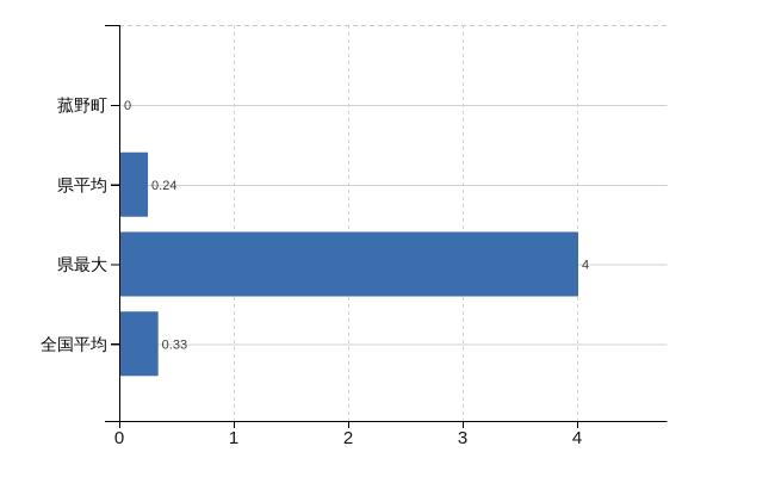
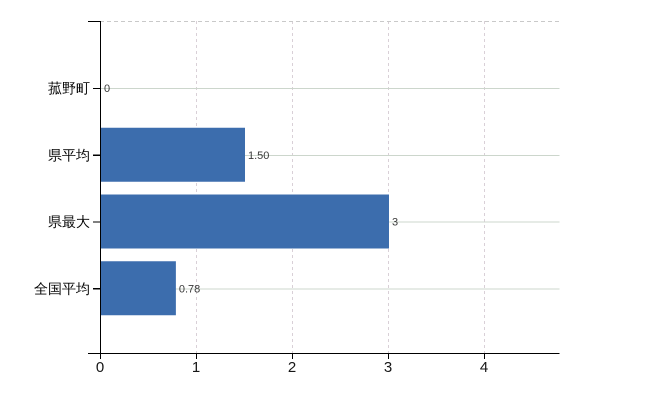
県平均: 0.24 -> 1.50
県最大: 4 -> 3
全国平均: 0.33 -> 0.78
